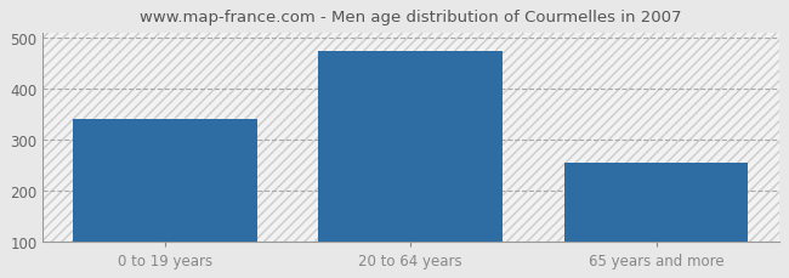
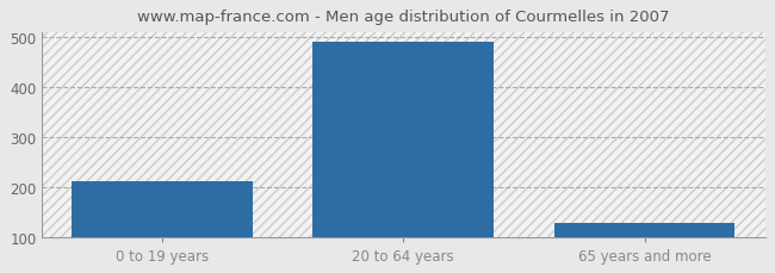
0 to 19 years: 340 -> 212
20 to 64 years: 475 -> 490
65 years and more: 255 -> 130
